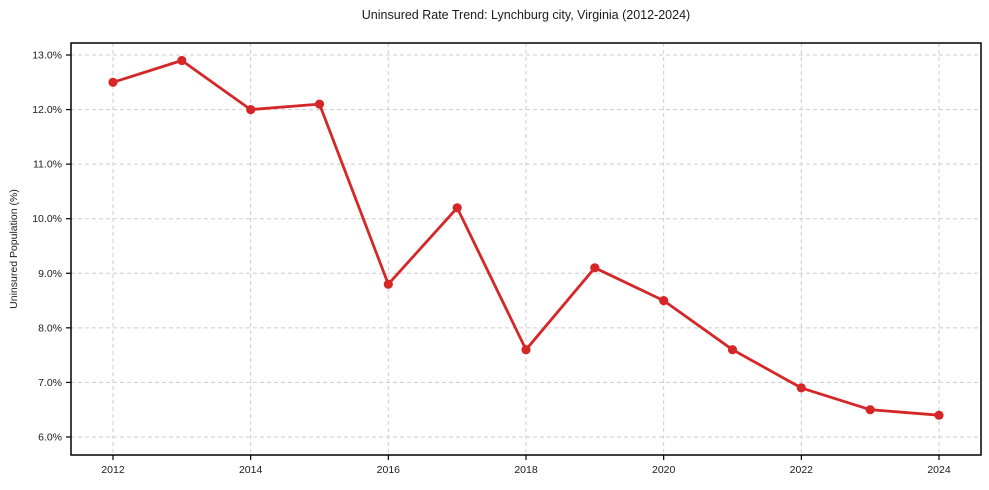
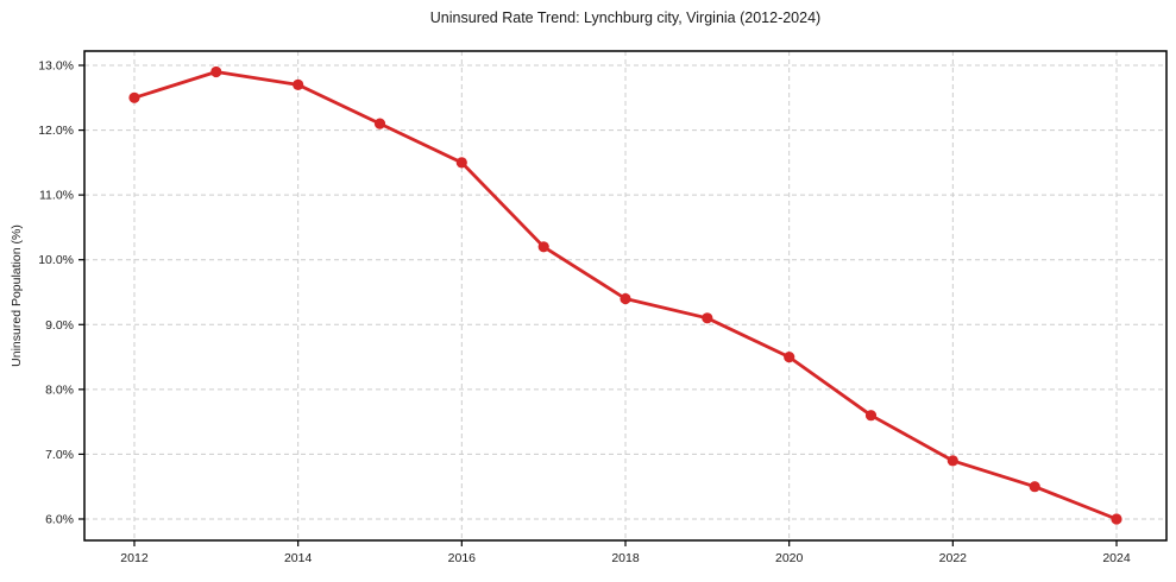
2014: 12.0% -> 12.7%
2016: 8.8% -> 11.5%
2018: 7.6% -> 9.4%
2024: 6.4% -> 6.0%
